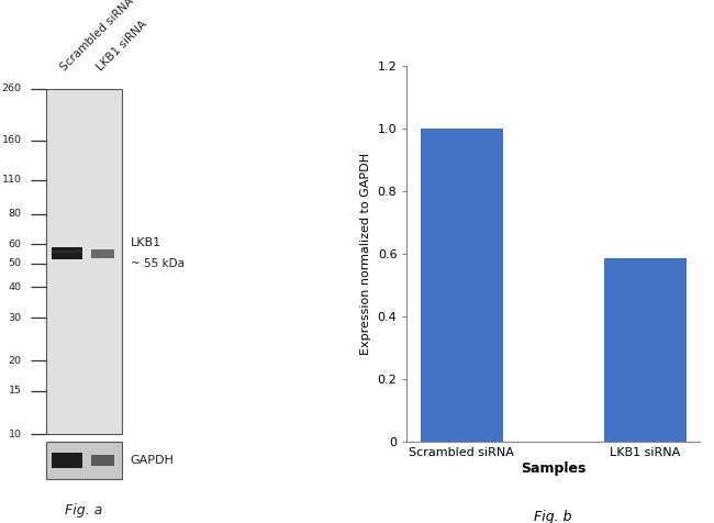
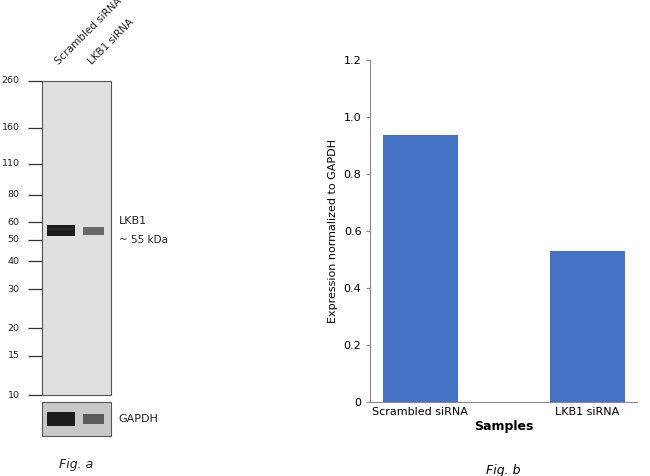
Scrambled siRNA: 1.000 -> 0.935
LKB1 siRNA: 0.585 -> 0.530
